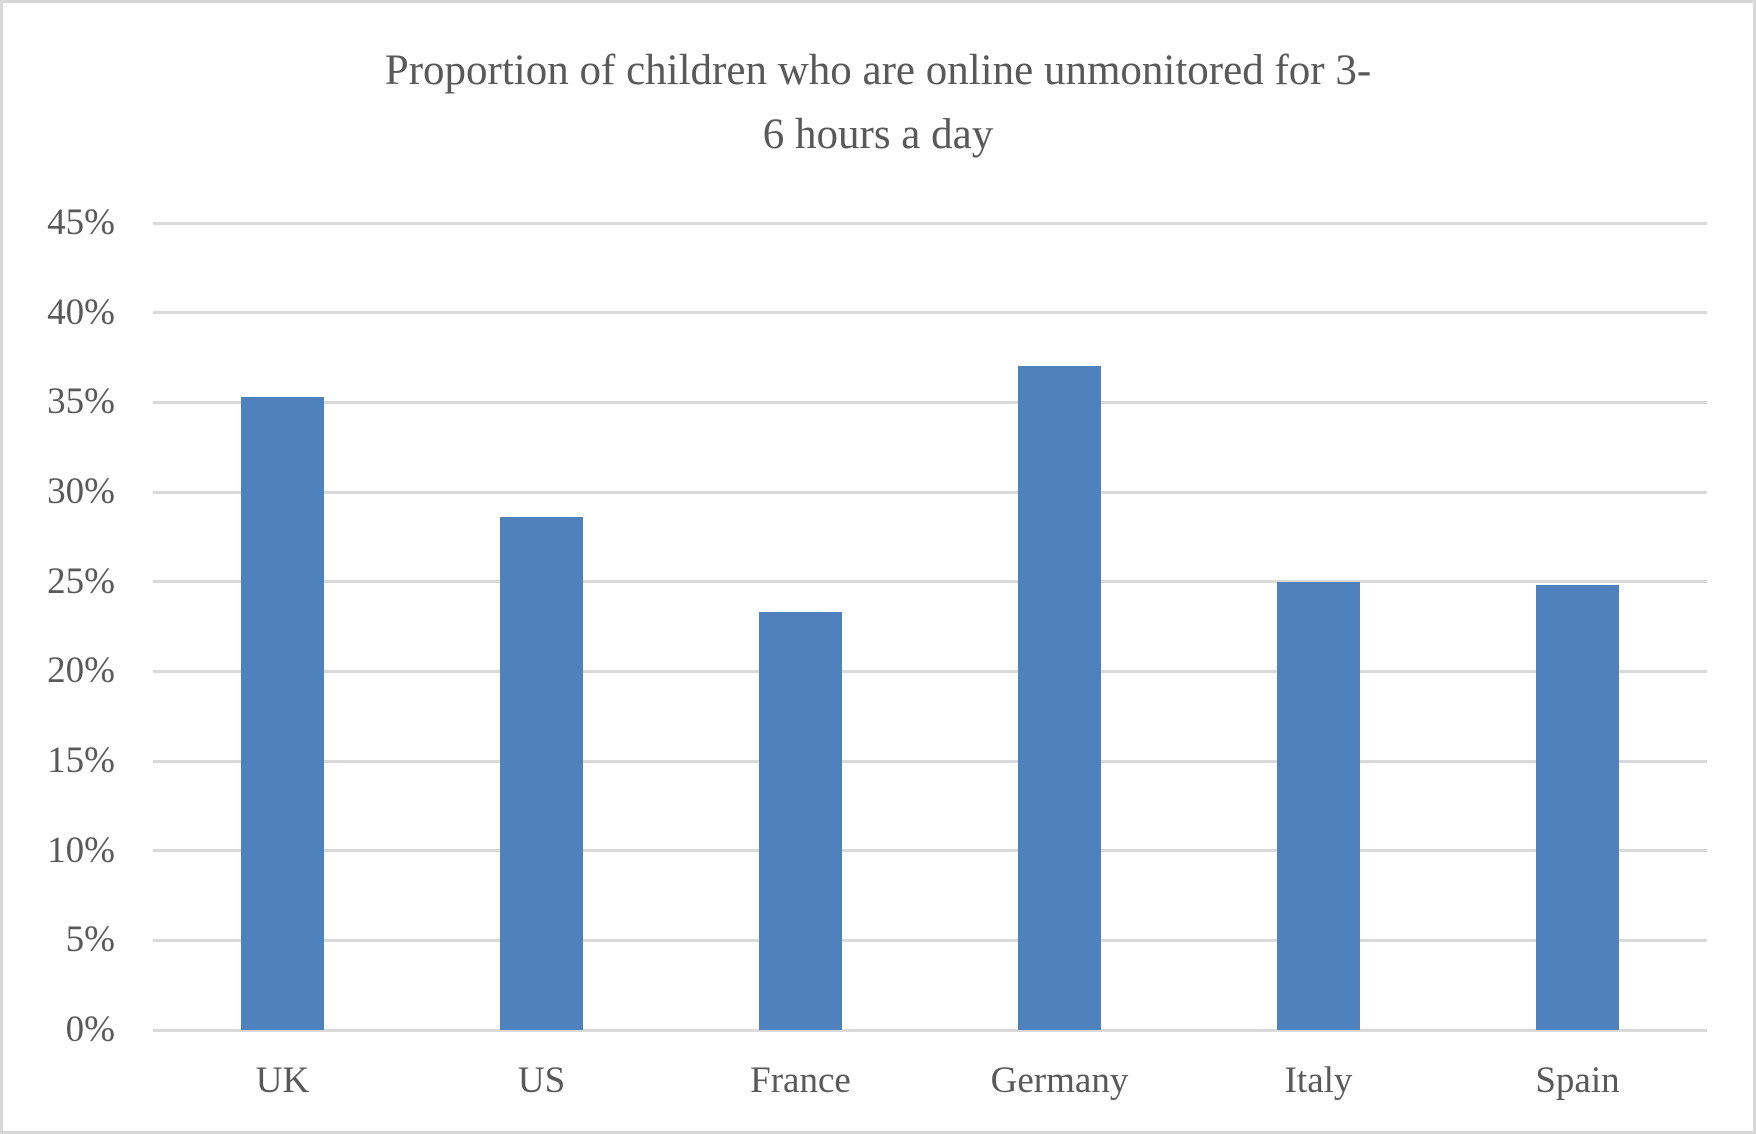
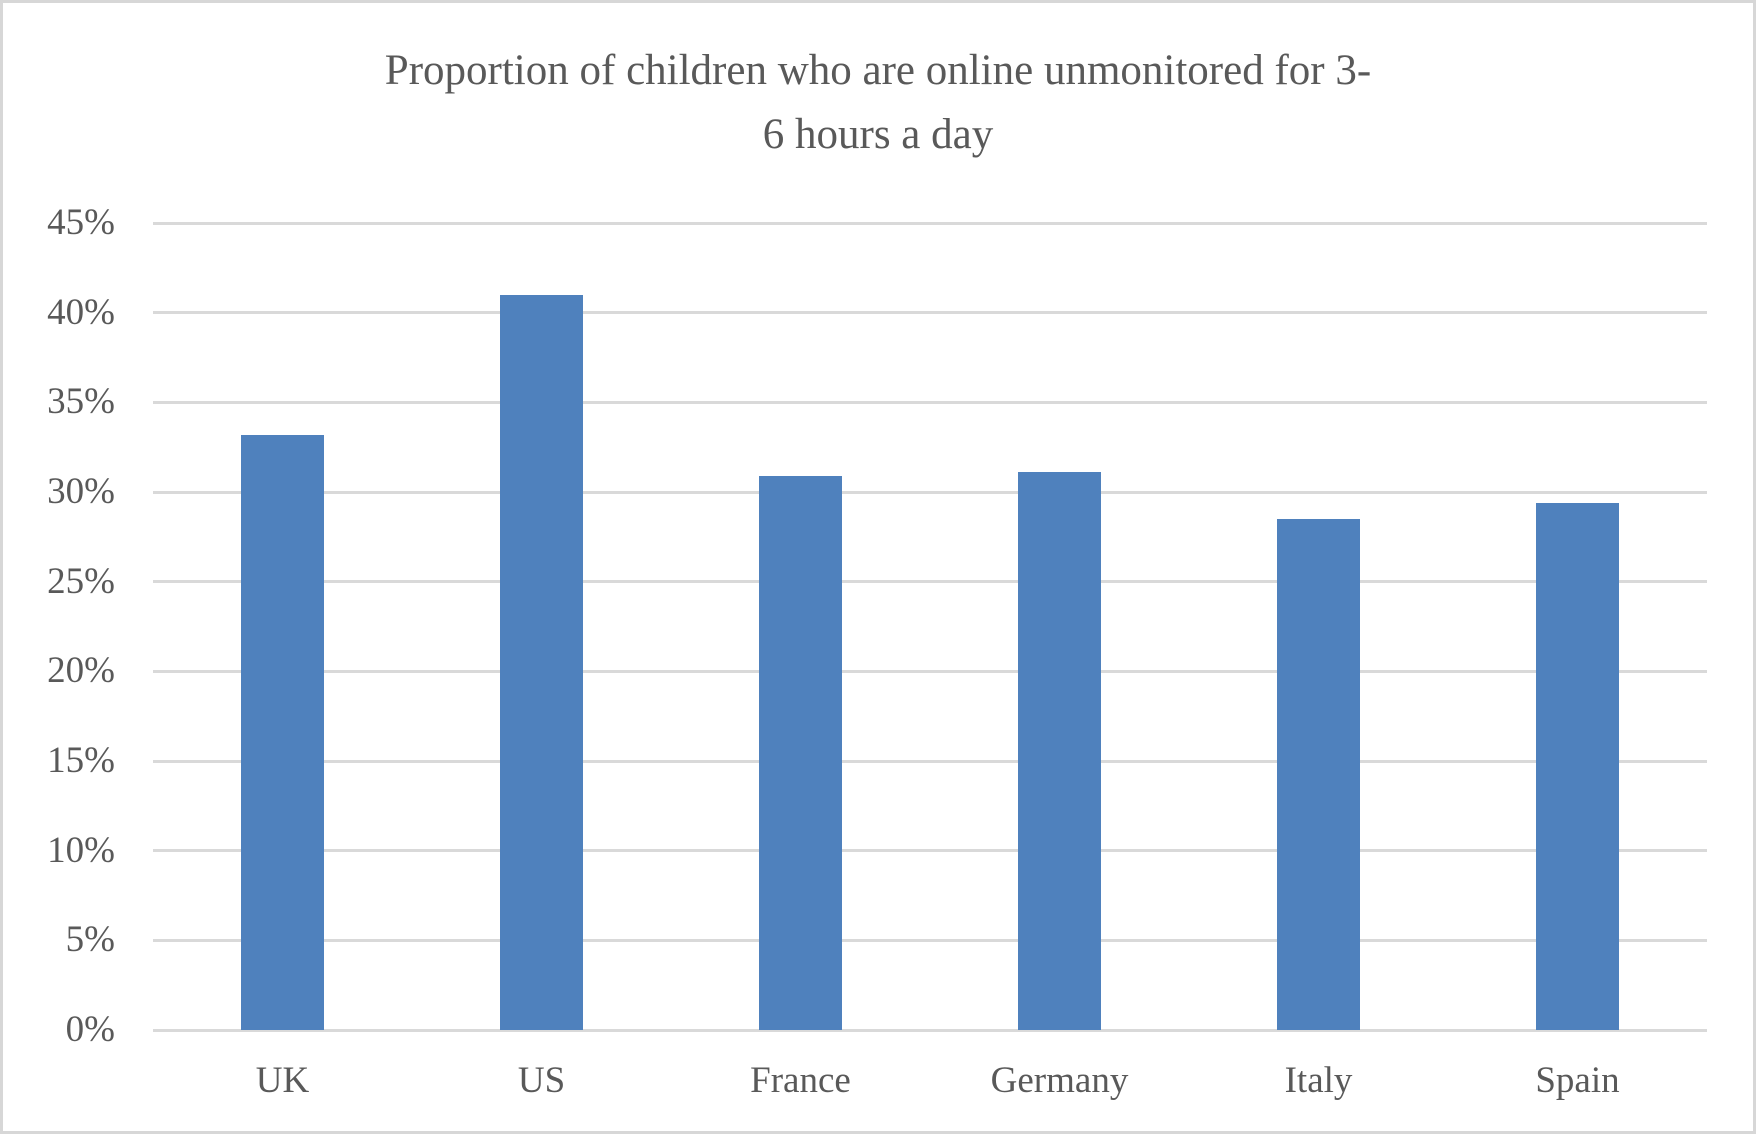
UK: 35.3% -> 33.2%
US: 28.6% -> 41.0%
France: 23.3% -> 30.9%
Germany: 37.0% -> 31.1%
Italy: 25.0% -> 28.5%
Spain: 24.8% -> 29.4%
